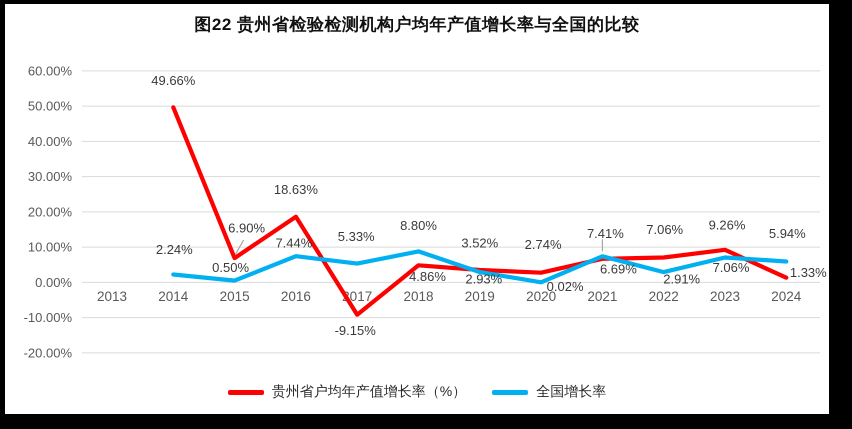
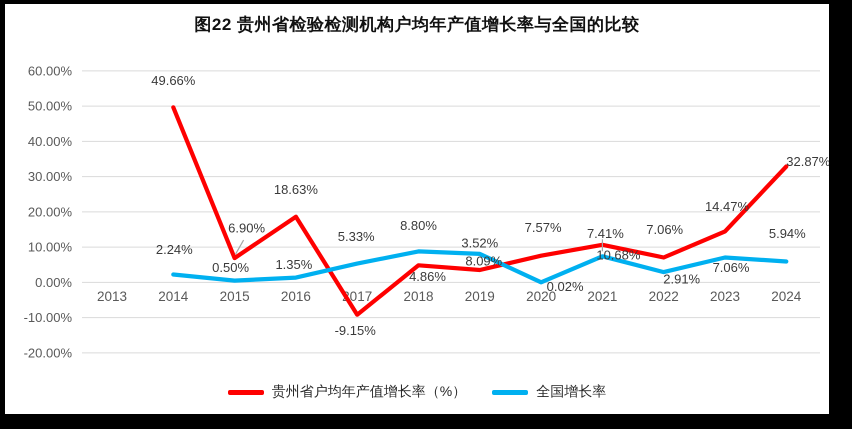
全国增长率/2016: 7.44% -> 1.35%
全国增长率/2019: 2.93% -> 8.09%
贵州省户均年产值增长率（%）/2020: 2.74% -> 7.57%
贵州省户均年产值增长率（%）/2021: 6.69% -> 10.68%
贵州省户均年产值增长率（%）/2023: 9.26% -> 14.47%
贵州省户均年产值增长率（%）/2024: 1.33% -> 32.87%
